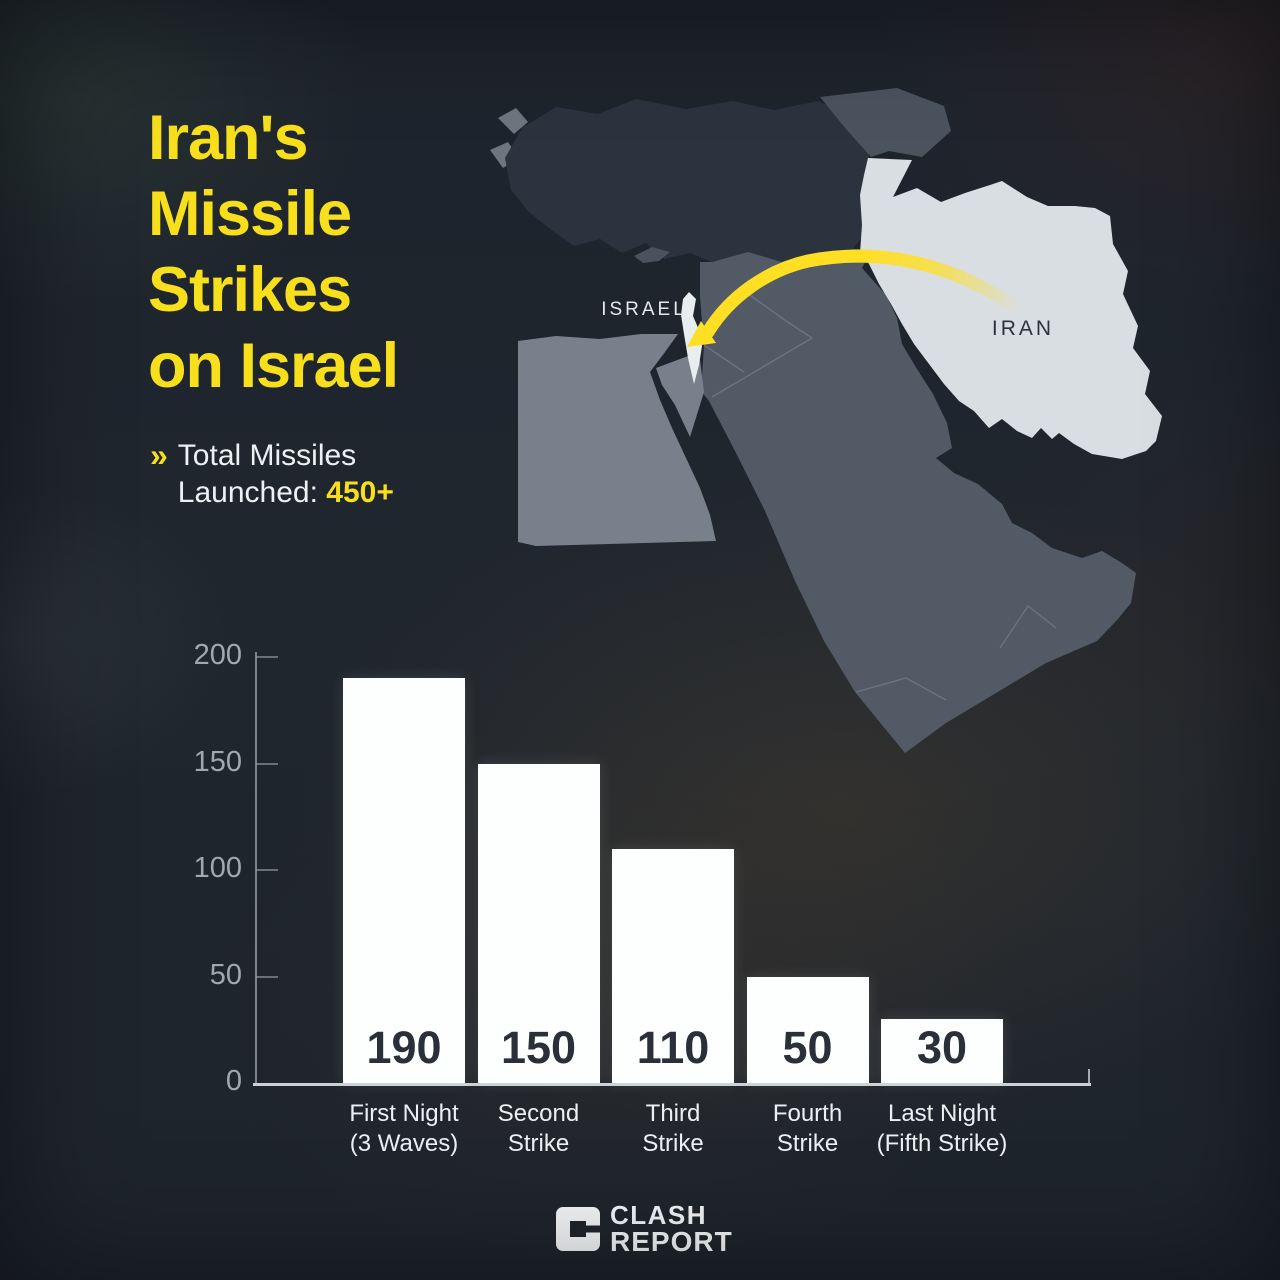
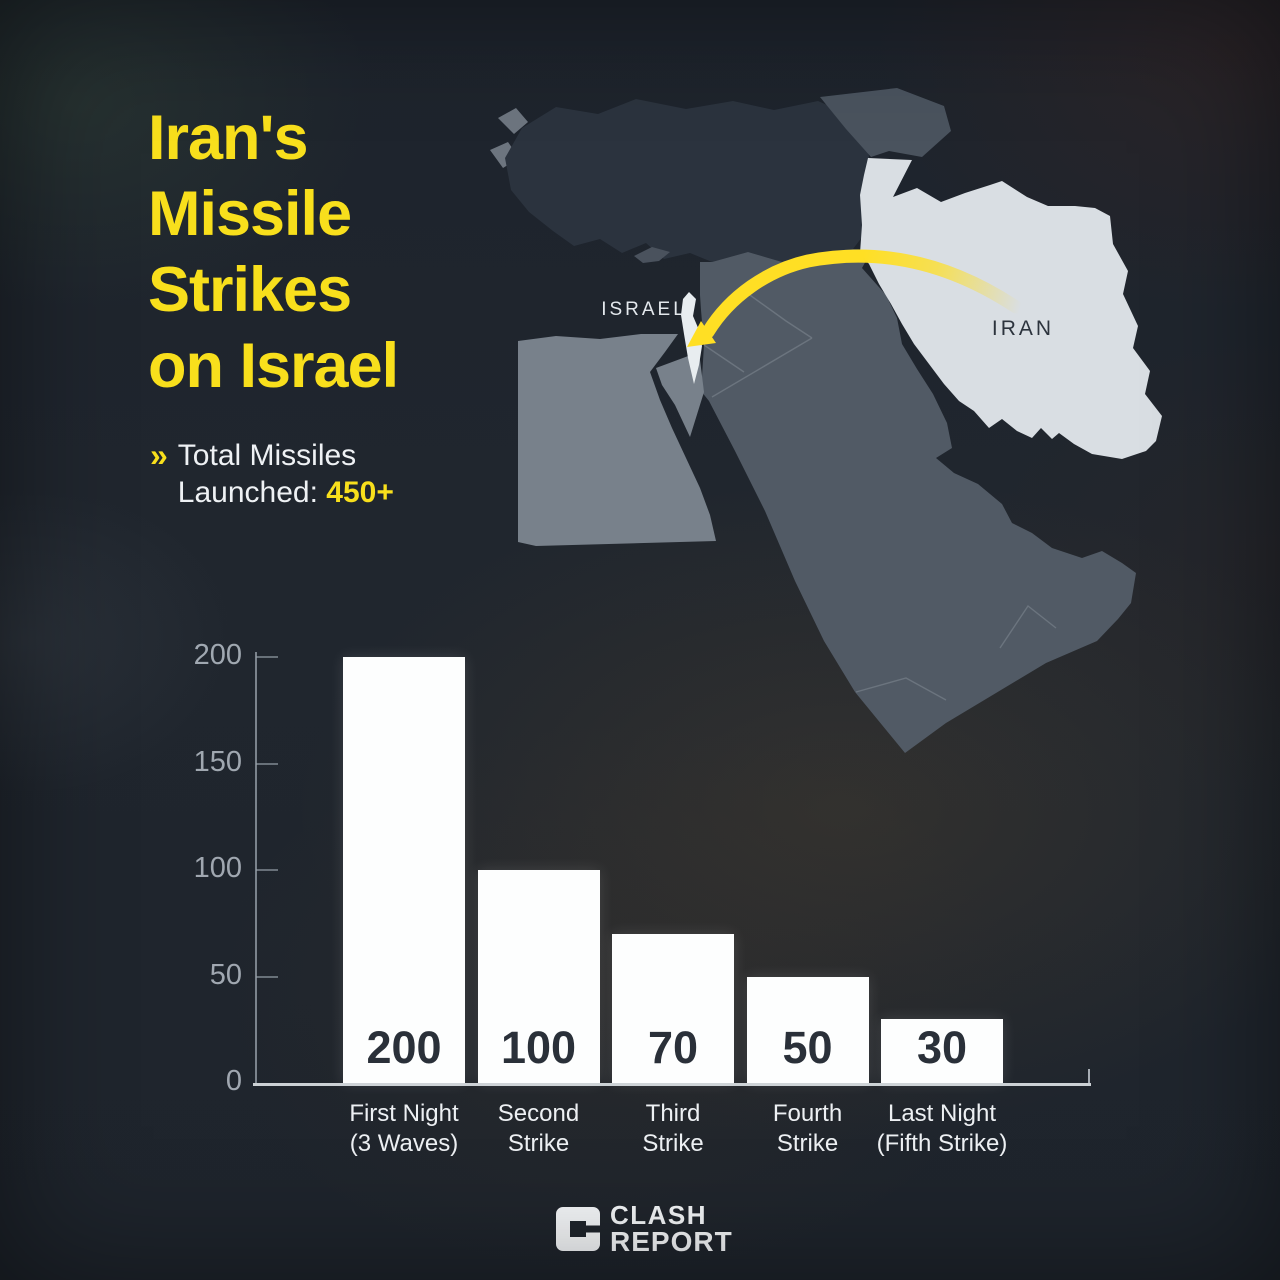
First Night (3 Waves): 190 -> 200
Second Strike: 150 -> 100
Third Strike: 110 -> 70
